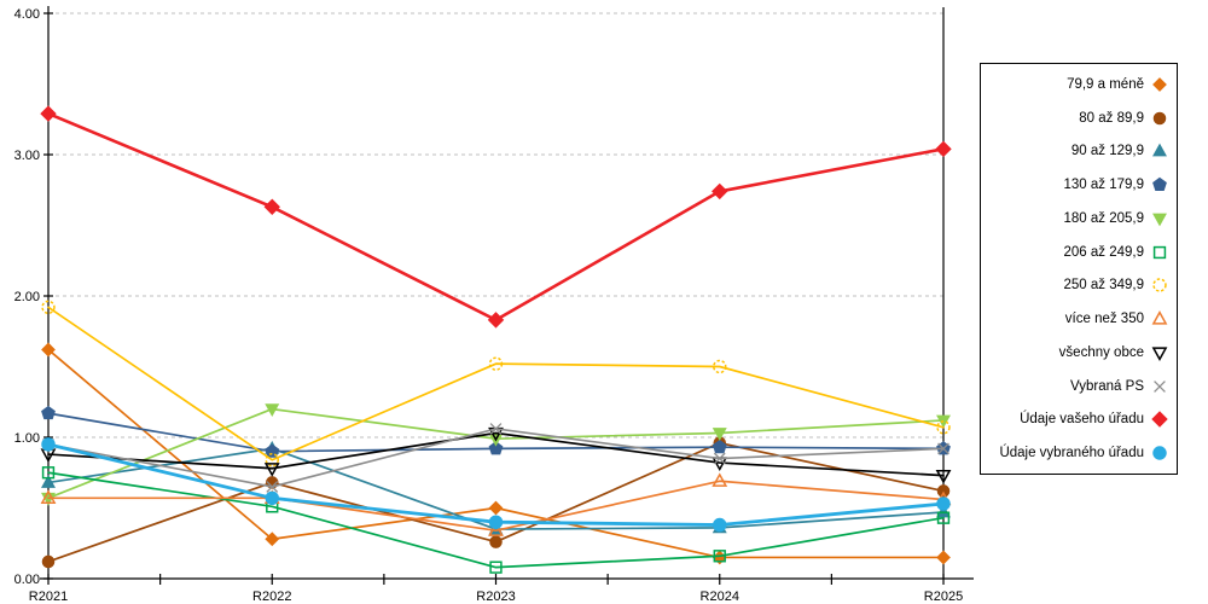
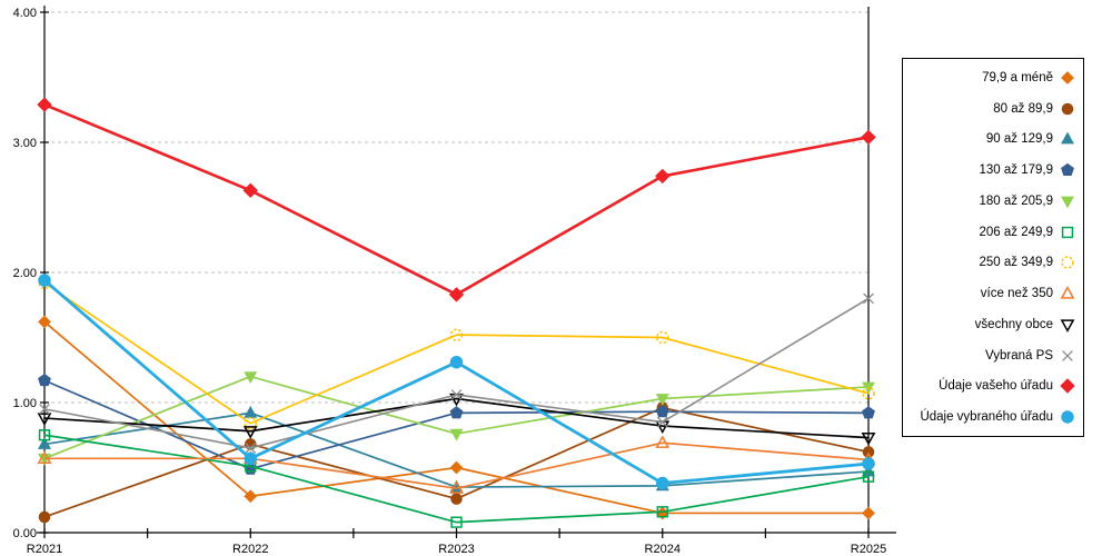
Údaje vybraného úřadu/R2021: 0.95 -> 1.94
130 až 179,9/R2022: 0.90 -> 0.49
180 až 205,9/R2023: 0.99 -> 0.76
Údaje vybraného úřadu/R2023: 0.40 -> 1.31
Vybraná PS/R2025: 0.92 -> 1.80
